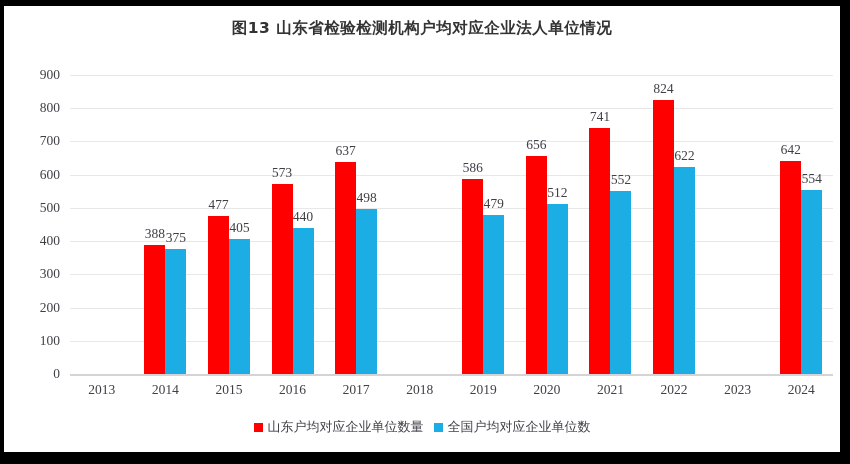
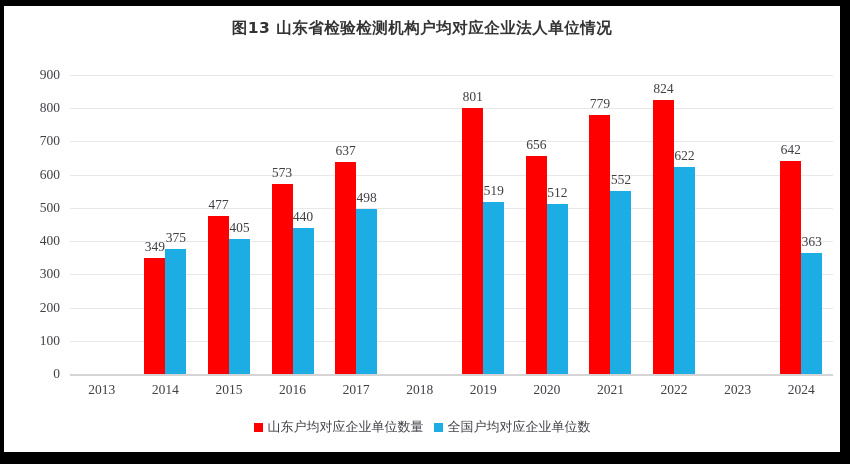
山东户均对应企业单位数量/2014: 388 -> 349
山东户均对应企业单位数量/2019: 586 -> 801
全国户均对应企业单位数/2019: 479 -> 519
山东户均对应企业单位数量/2021: 741 -> 779
全国户均对应企业单位数/2024: 554 -> 363
